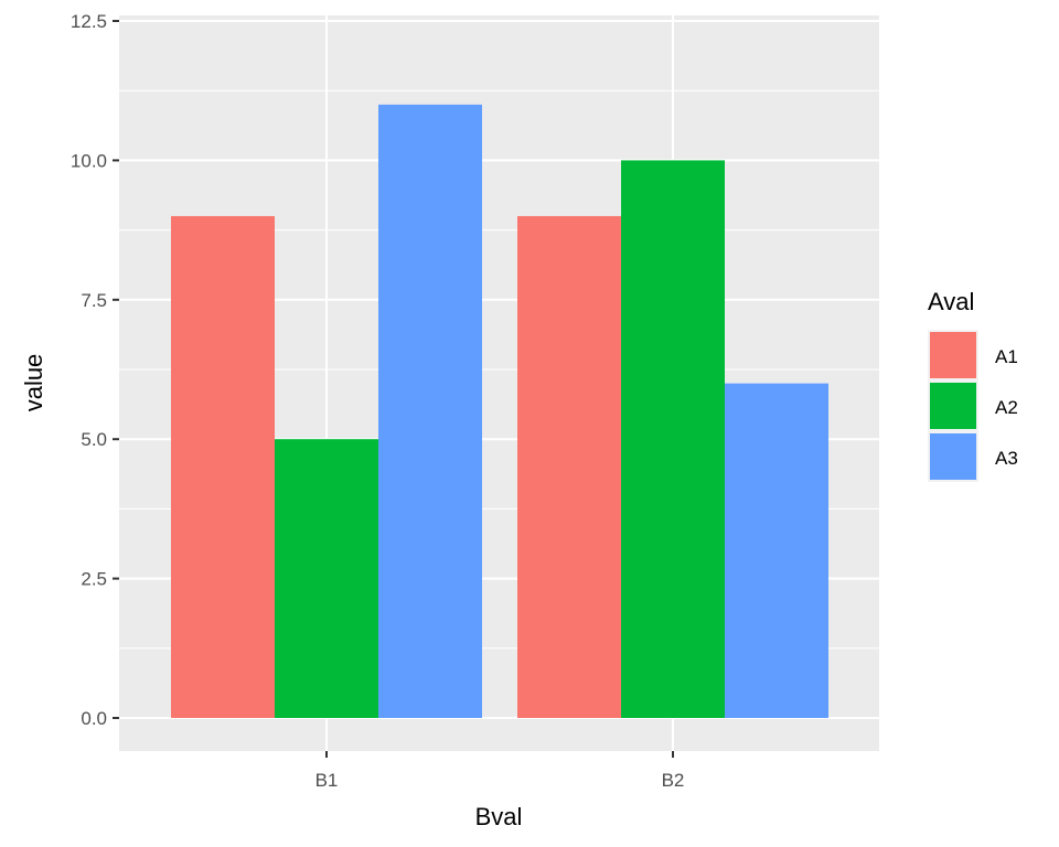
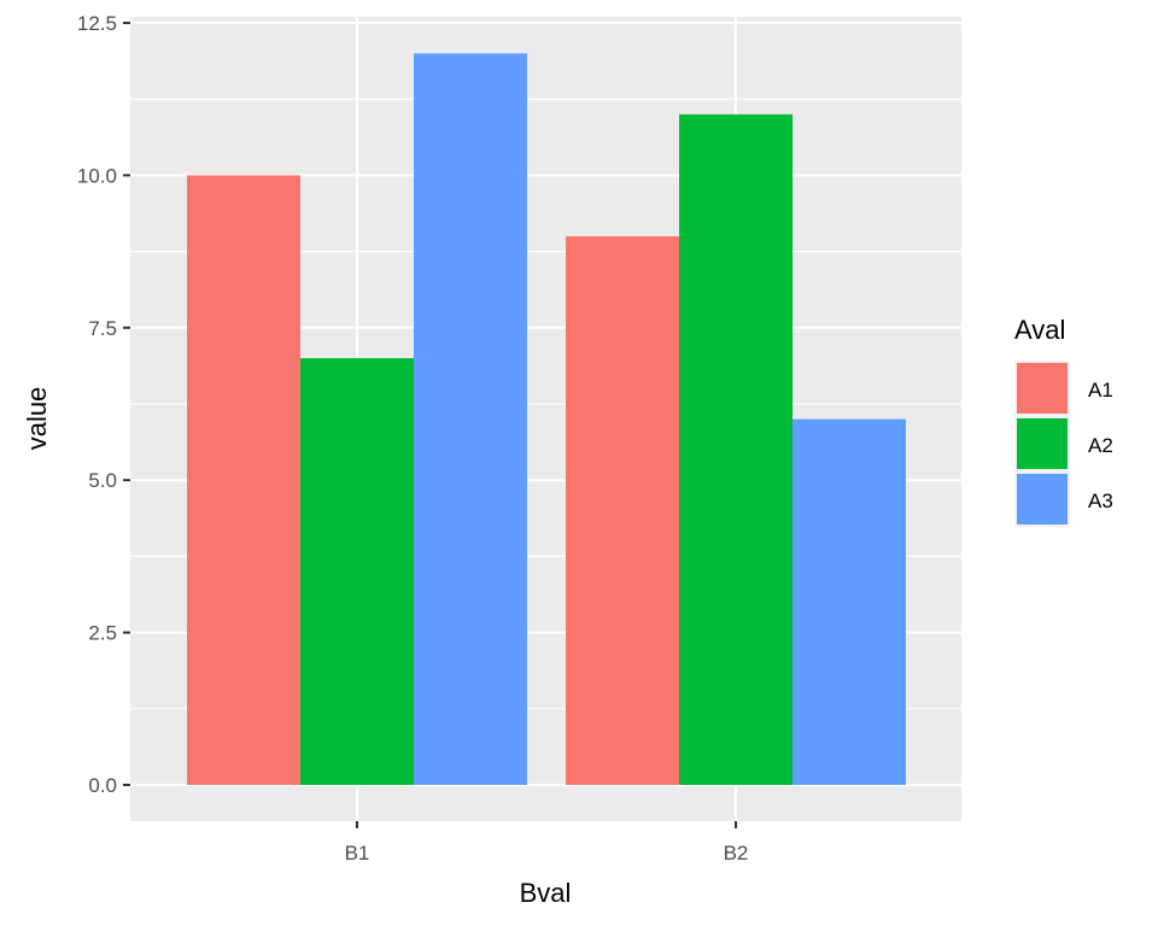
A1/B1: 9 -> 10
A2/B1: 5 -> 7
A3/B1: 11 -> 12
A2/B2: 10 -> 11
